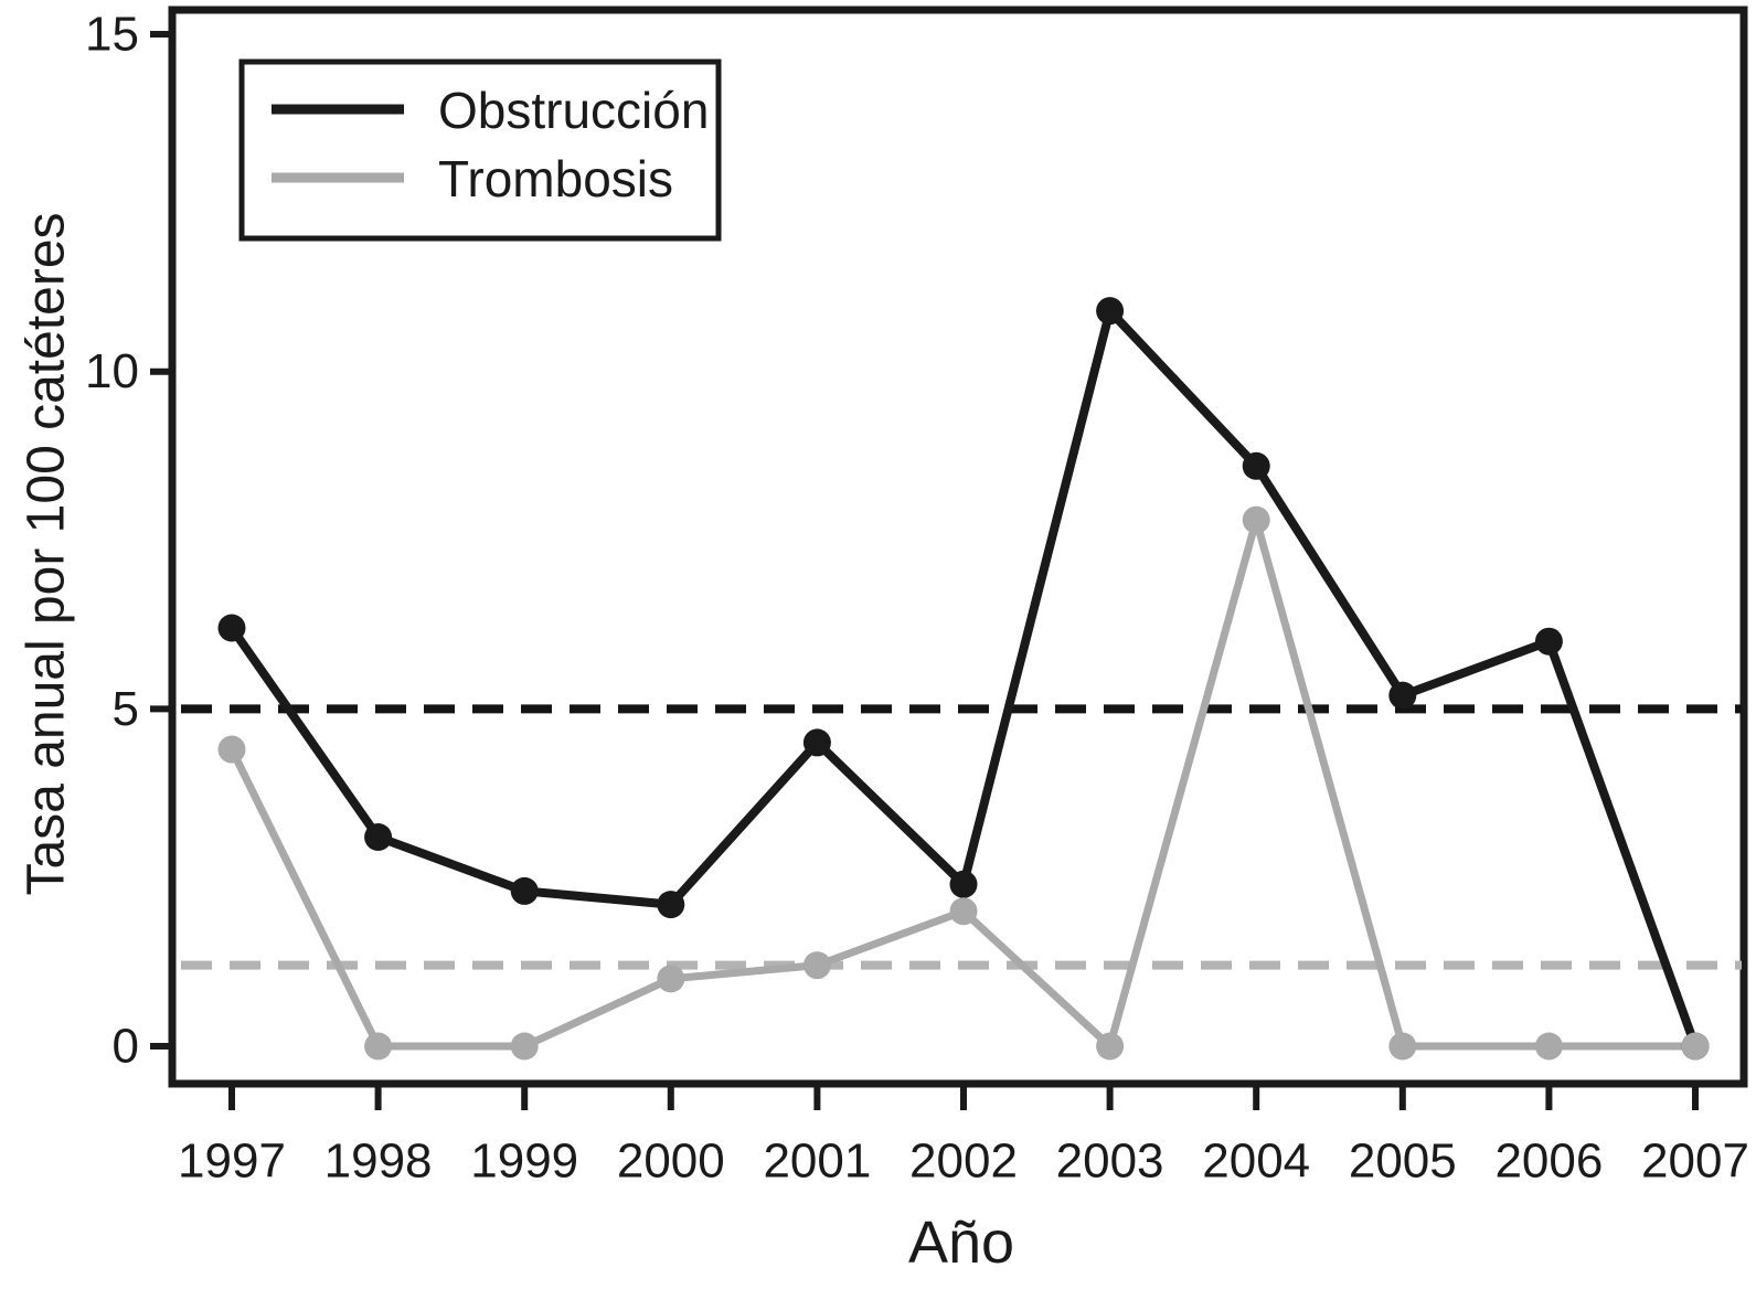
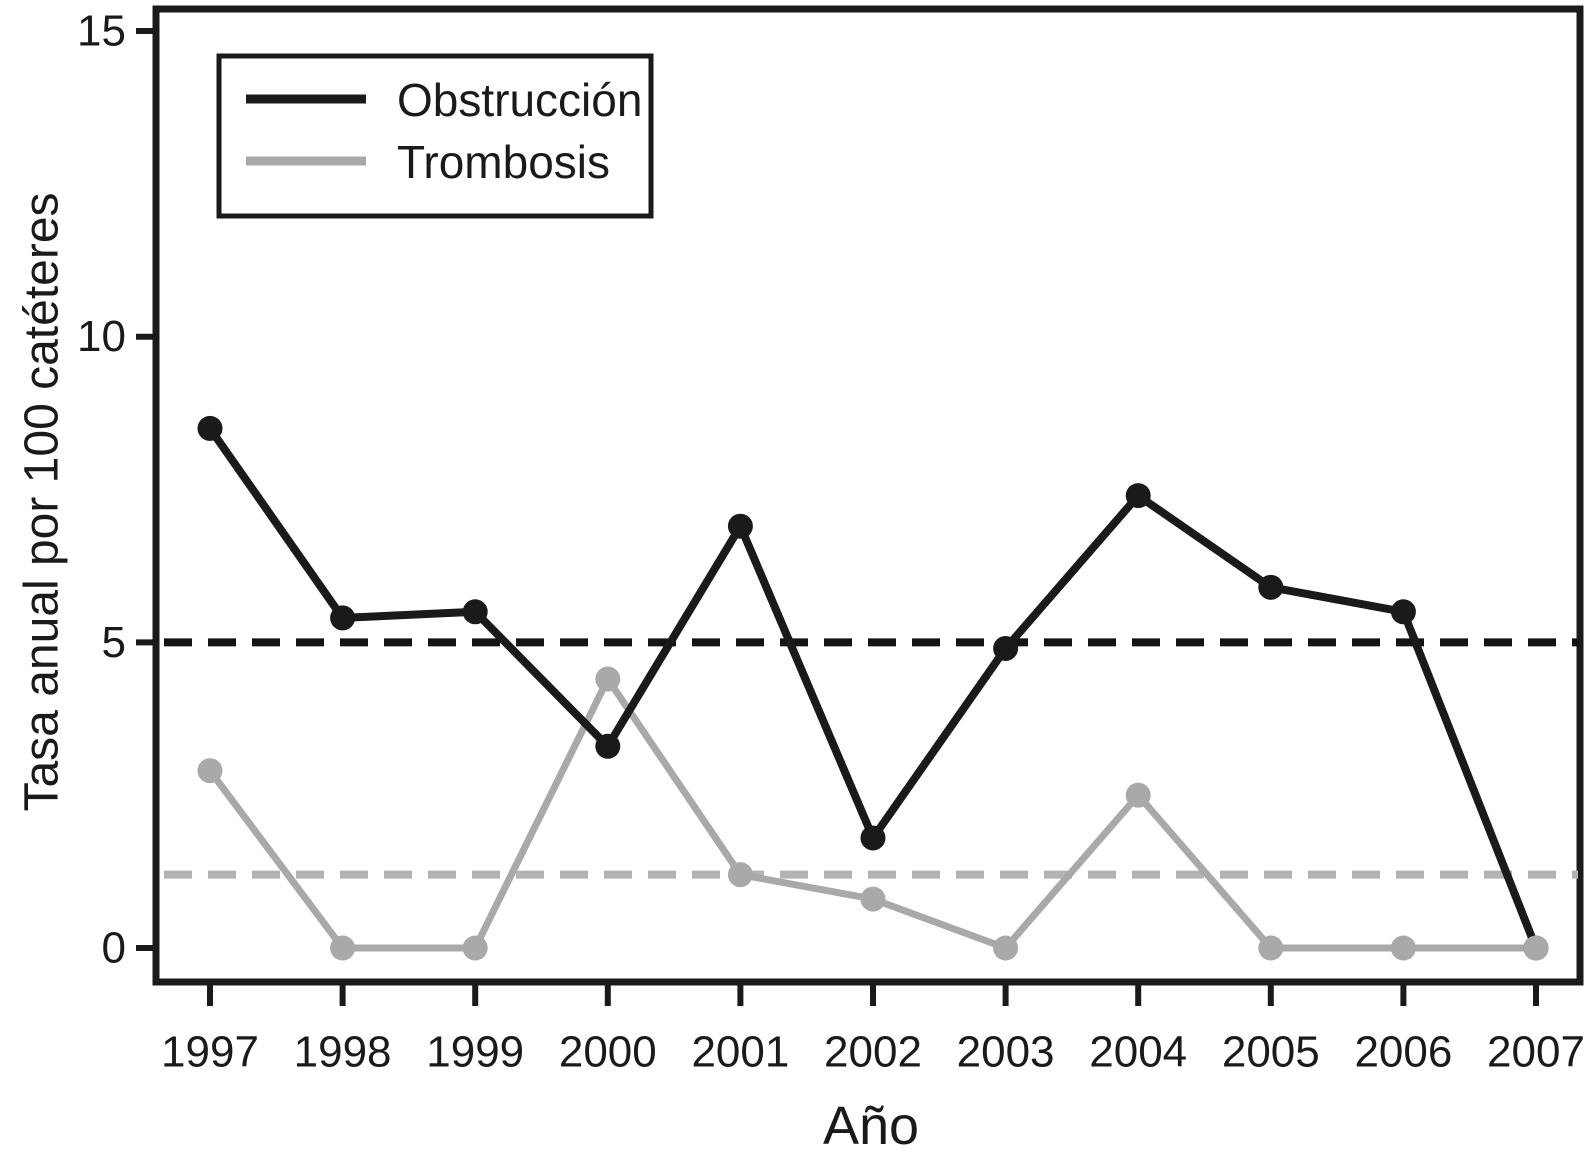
Obstrucción/1997: 6.2 -> 8.5
Trombosis/1997: 4.4 -> 2.9
Obstrucción/1998: 3.1 -> 5.4
Obstrucción/1999: 2.3 -> 5.5
Obstrucción/2000: 2.1 -> 3.3
Trombosis/2000: 1.0 -> 4.4
Obstrucción/2001: 4.5 -> 6.9
Obstrucción/2002: 2.4 -> 1.8
Trombosis/2002: 2.0 -> 0.8
Obstrucción/2003: 10.9 -> 4.9
Obstrucción/2004: 8.6 -> 7.4
Trombosis/2004: 7.8 -> 2.5
Obstrucción/2005: 5.2 -> 5.9
Obstrucción/2006: 6.0 -> 5.5
